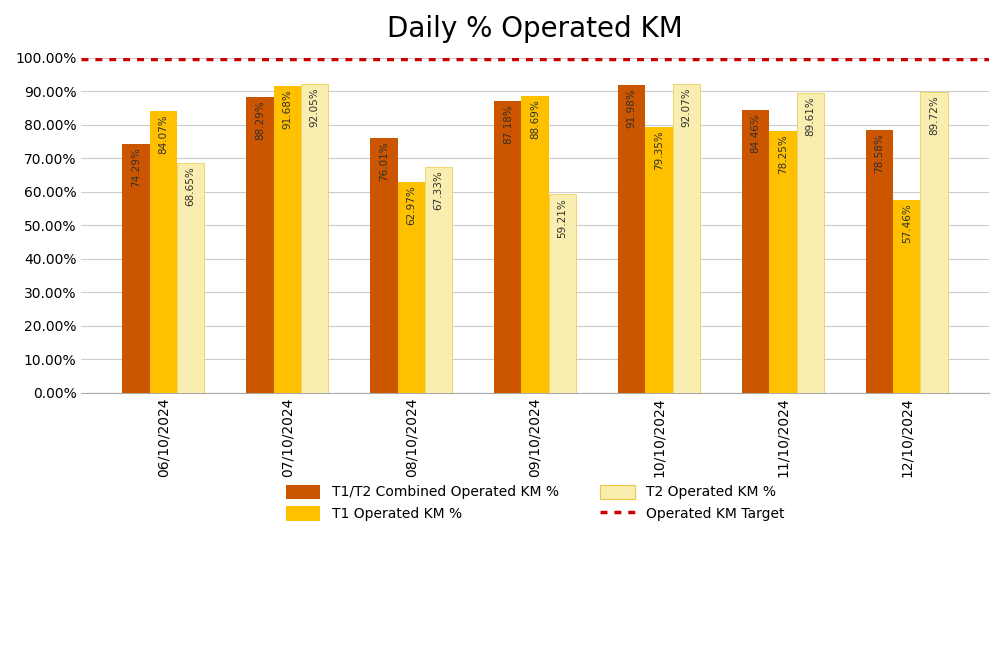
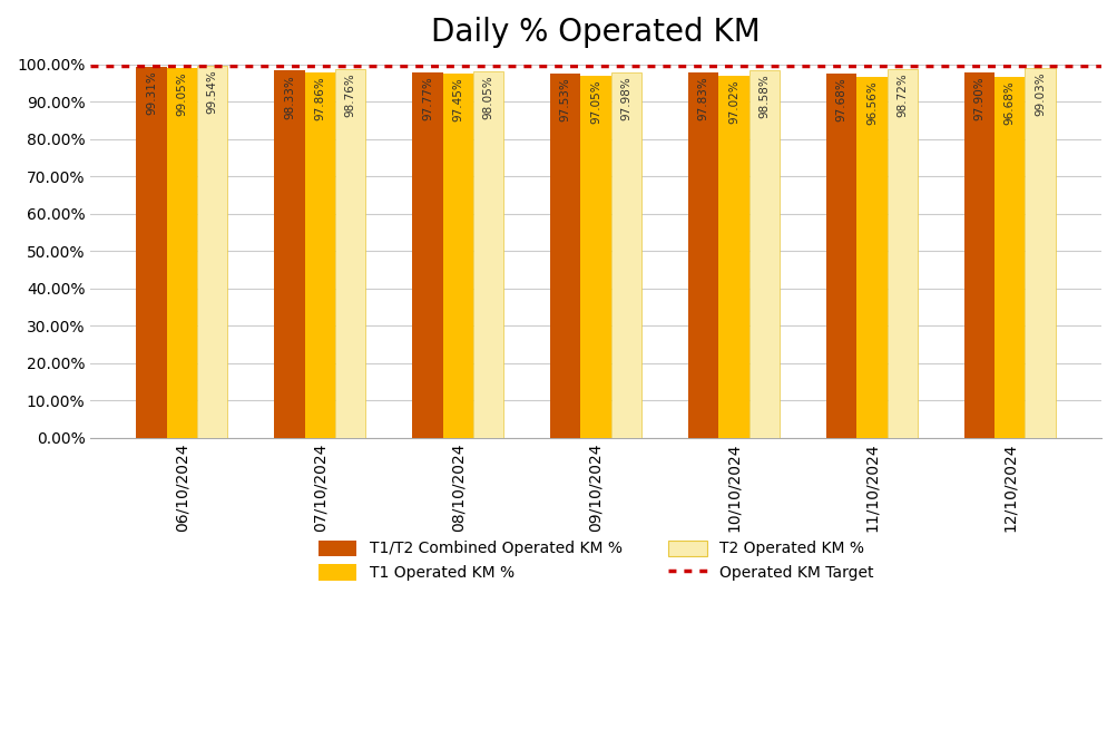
T1/T2 Combined Operated KM %/06/10/2024: 74.29% -> 99.31%
T1 Operated KM %/06/10/2024: 84.07% -> 99.05%
T2 Operated KM %/06/10/2024: 68.65% -> 99.54%
T1/T2 Combined Operated KM %/07/10/2024: 88.29% -> 98.33%
T1 Operated KM %/07/10/2024: 91.68% -> 97.86%
T2 Operated KM %/07/10/2024: 92.05% -> 98.76%
T1/T2 Combined Operated KM %/08/10/2024: 76.01% -> 97.77%
T1 Operated KM %/08/10/2024: 62.97% -> 97.45%
T2 Operated KM %/08/10/2024: 67.33% -> 98.05%
T1/T2 Combined Operated KM %/09/10/2024: 87.18% -> 97.53%
T1 Operated KM %/09/10/2024: 88.69% -> 97.05%
T2 Operated KM %/09/10/2024: 59.21% -> 97.98%
T1/T2 Combined Operated KM %/10/10/2024: 91.98% -> 97.83%
T1 Operated KM %/10/10/2024: 79.35% -> 97.02%
T2 Operated KM %/10/10/2024: 92.07% -> 98.58%
T1/T2 Combined Operated KM %/11/10/2024: 84.46% -> 97.68%
T1 Operated KM %/11/10/2024: 78.25% -> 96.56%
T2 Operated KM %/11/10/2024: 89.61% -> 98.72%
T1/T2 Combined Operated KM %/12/10/2024: 78.58% -> 97.90%
T1 Operated KM %/12/10/2024: 57.46% -> 96.68%
T2 Operated KM %/12/10/2024: 89.72% -> 99.03%
